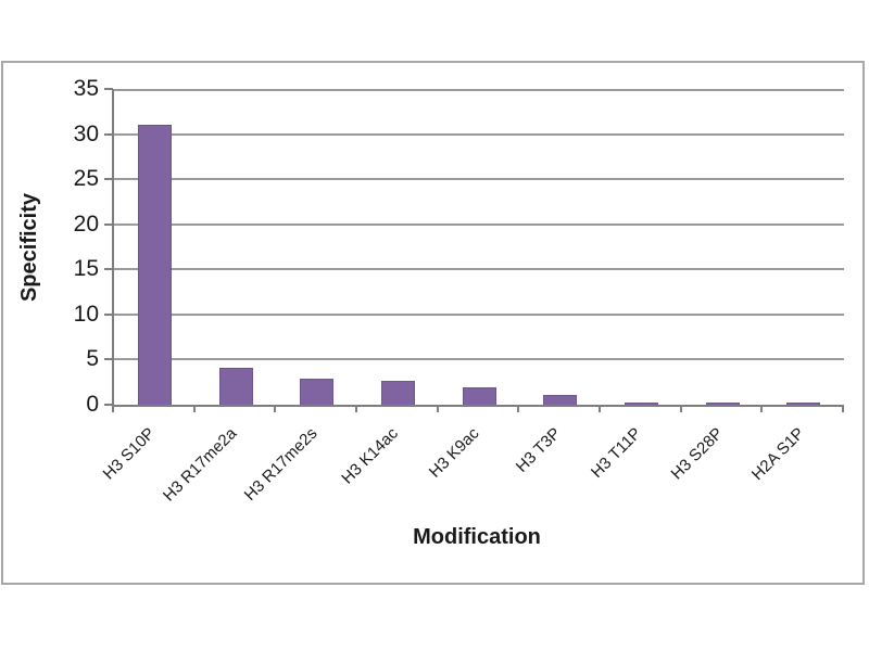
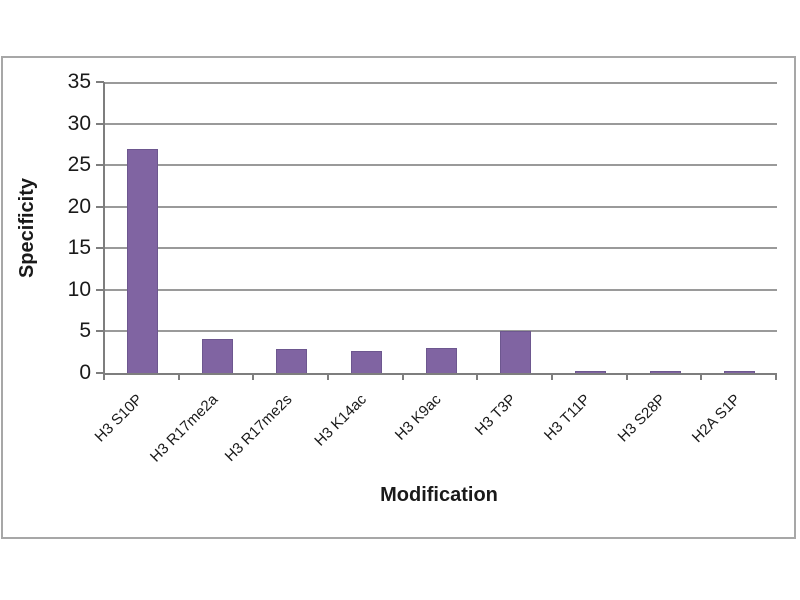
H3 S10P: 31 -> 27
H3 K9ac: 2 -> 3
H3 T3P: 1 -> 5
